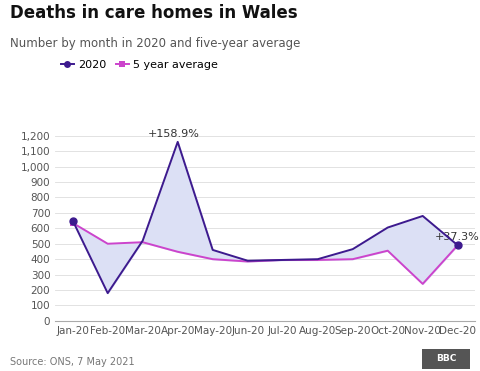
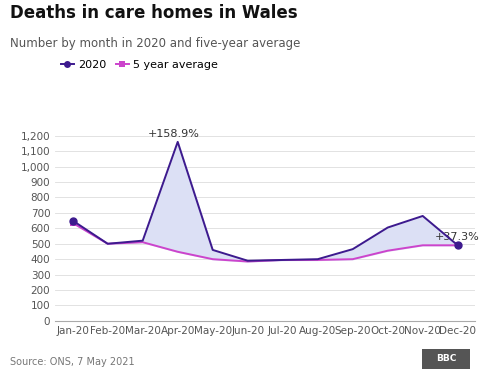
2020/Feb-20: 180 -> 500
5 year average/Nov-20: 240 -> 490
